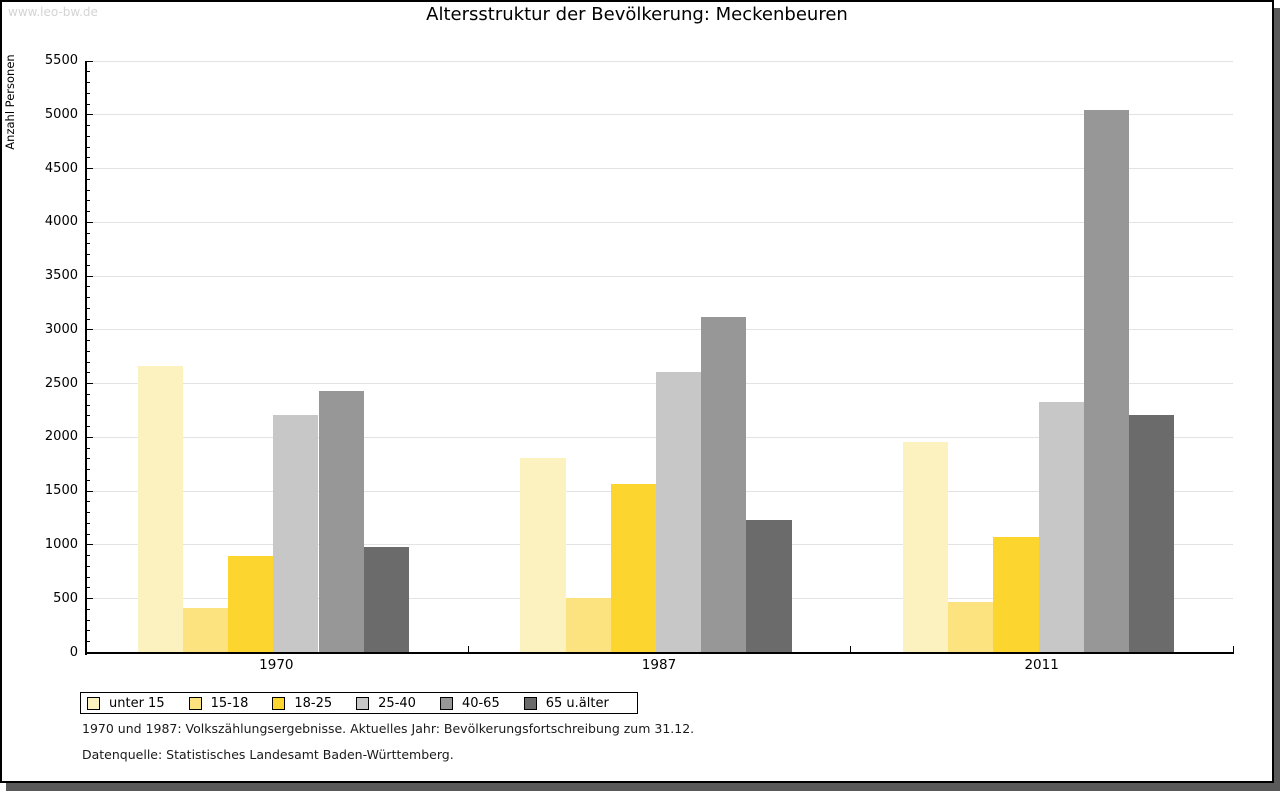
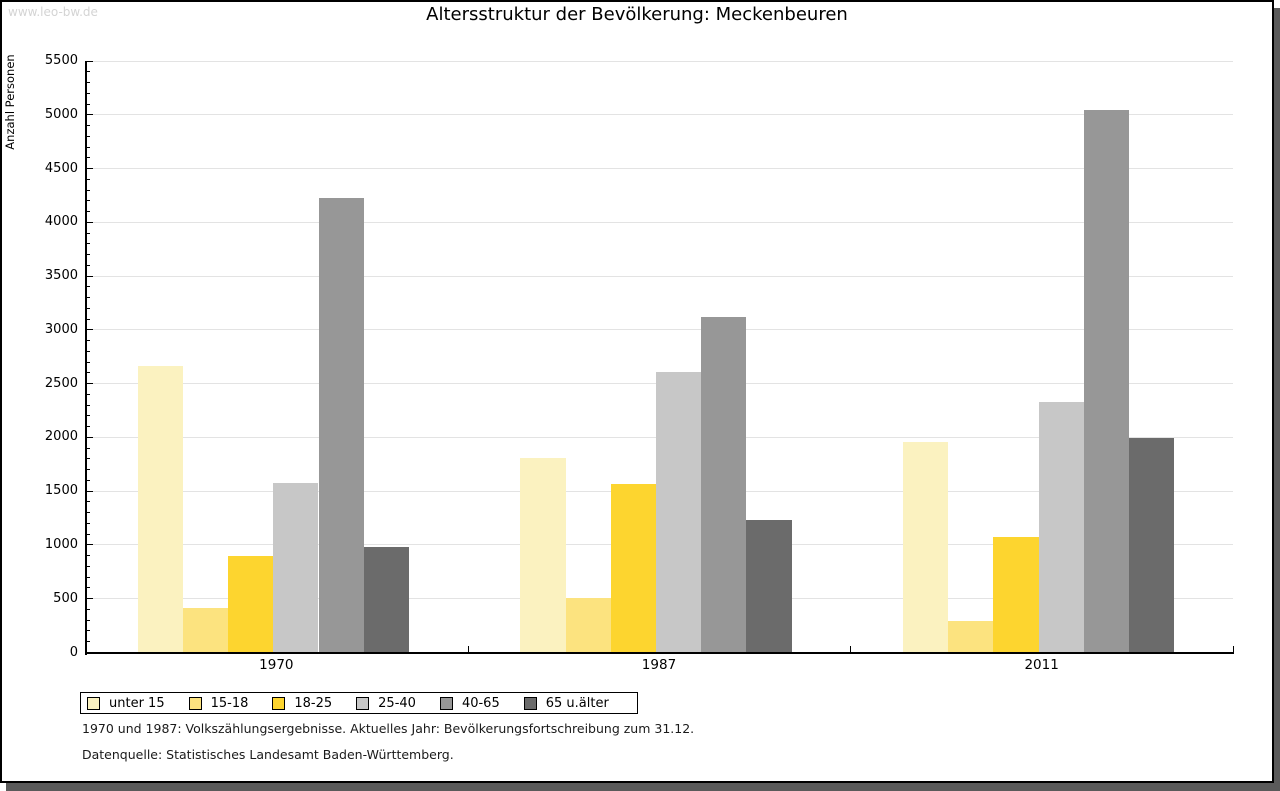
25-40/1970: 2210 -> 1580
40-65/1970: 2430 -> 4230
15-18/2011: 470 -> 290
65 u.älter/2011: 2210 -> 1990
